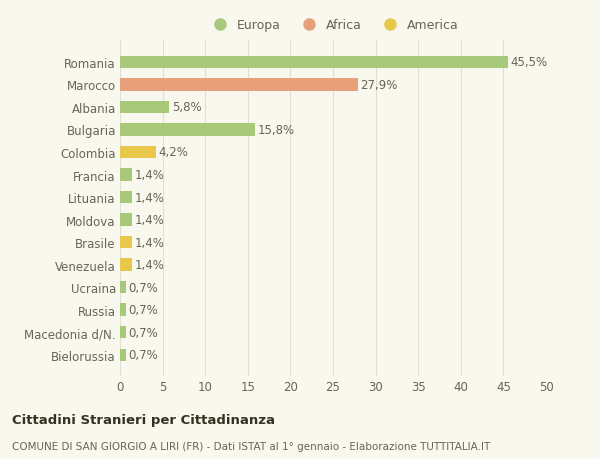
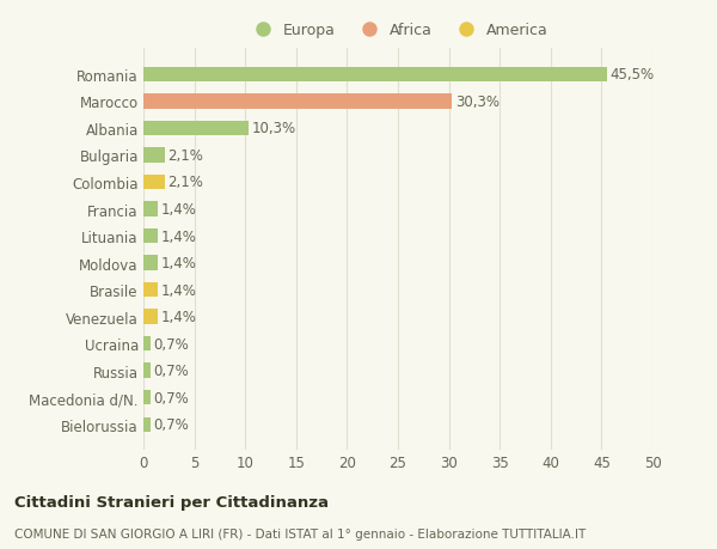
Marocco: 27,9% -> 30,3%
Albania: 5,8% -> 10,3%
Bulgaria: 15,8% -> 2,1%
Colombia: 4,2% -> 2,1%
